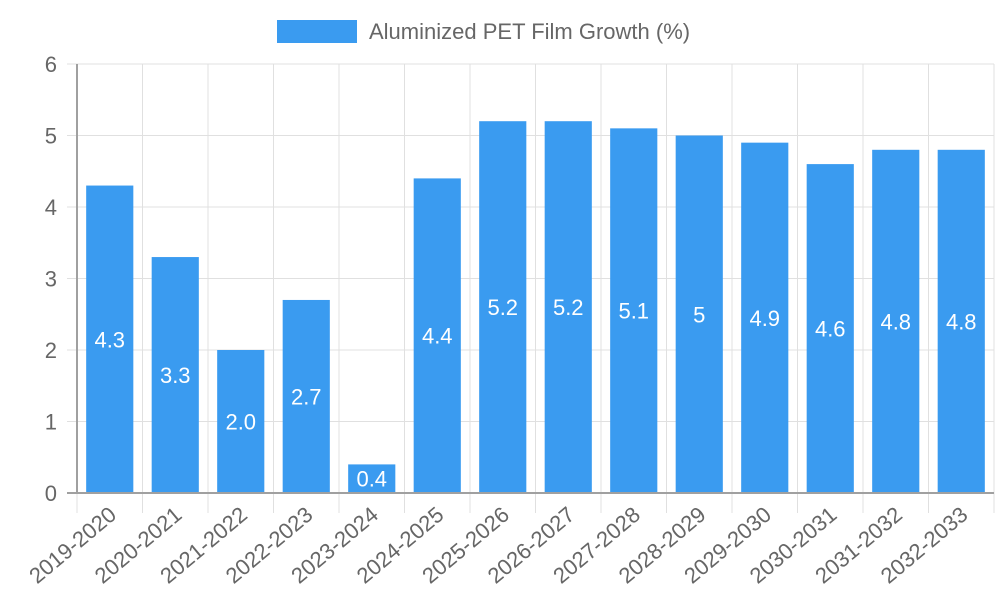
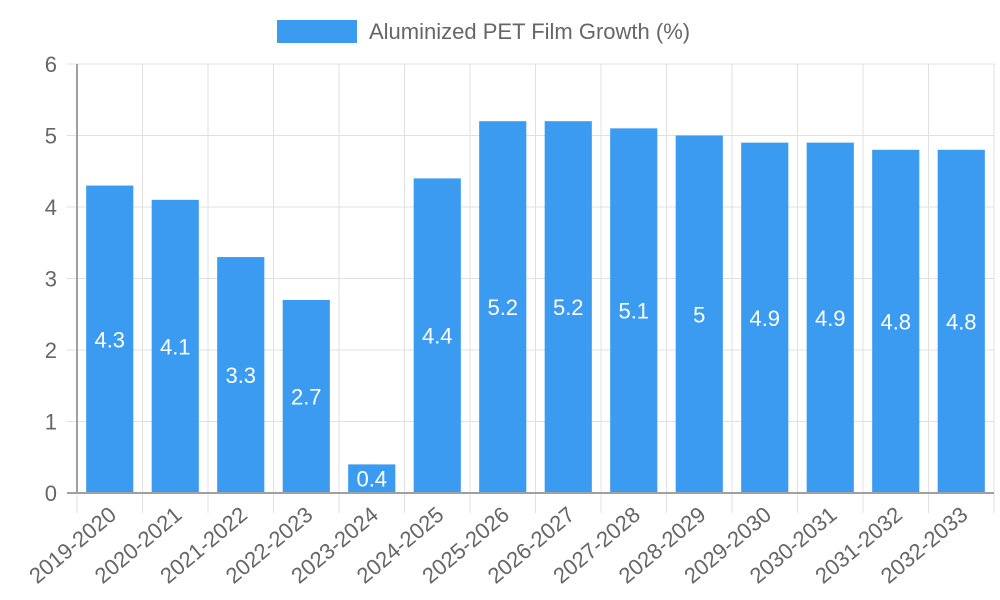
2020-2021: 3.3 -> 4.1
2021-2022: 2.0 -> 3.3
2030-2031: 4.6 -> 4.9
